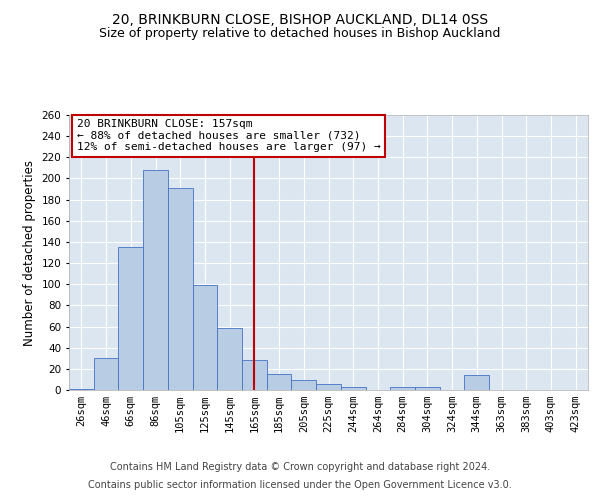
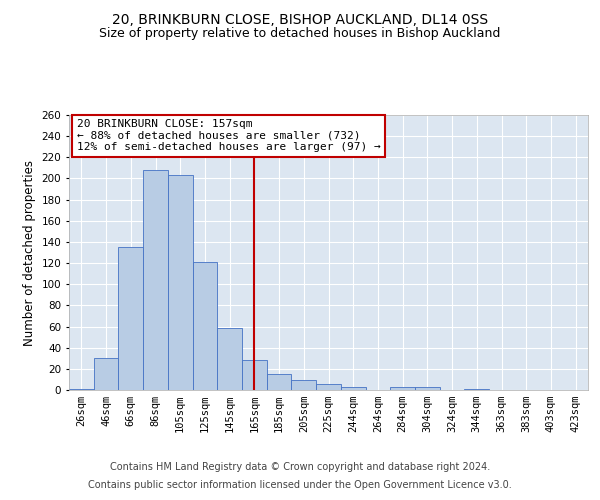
105sqm: 191 -> 203
125sqm: 99 -> 121
344sqm: 14 -> 1
